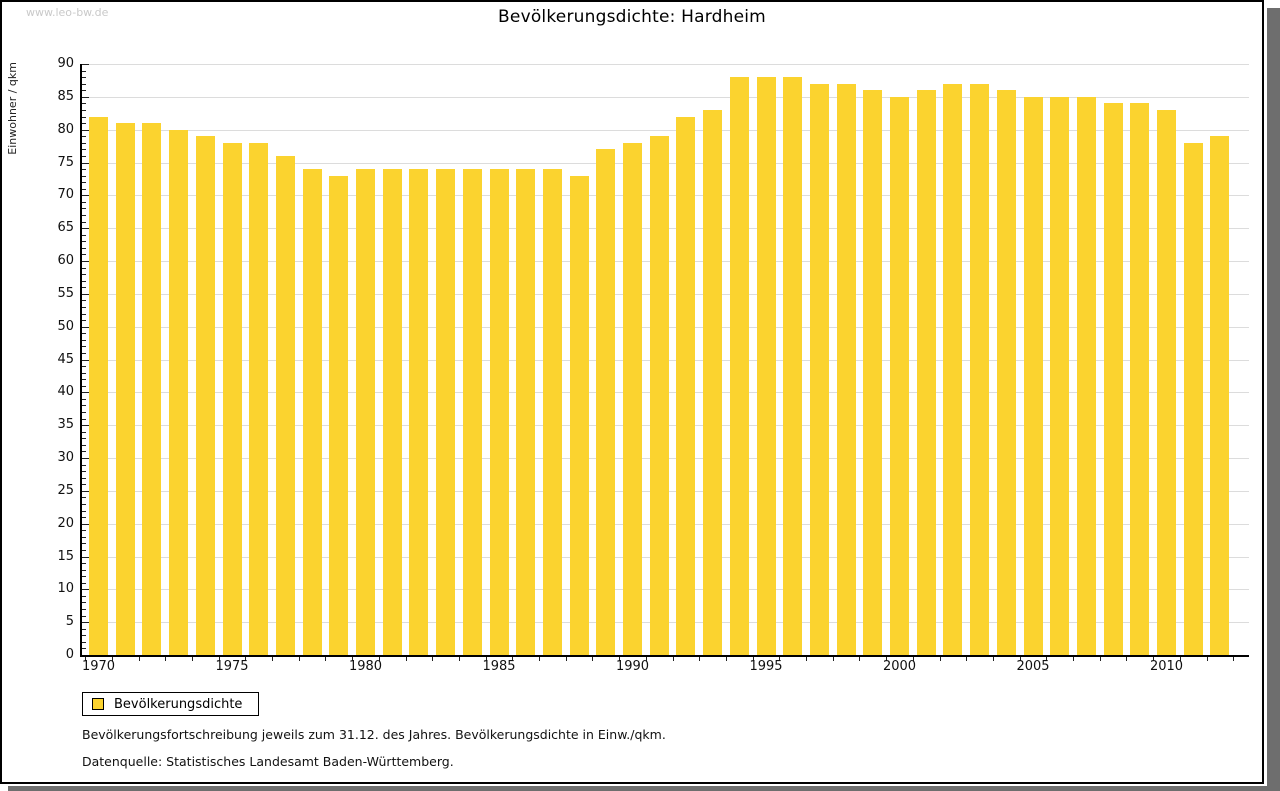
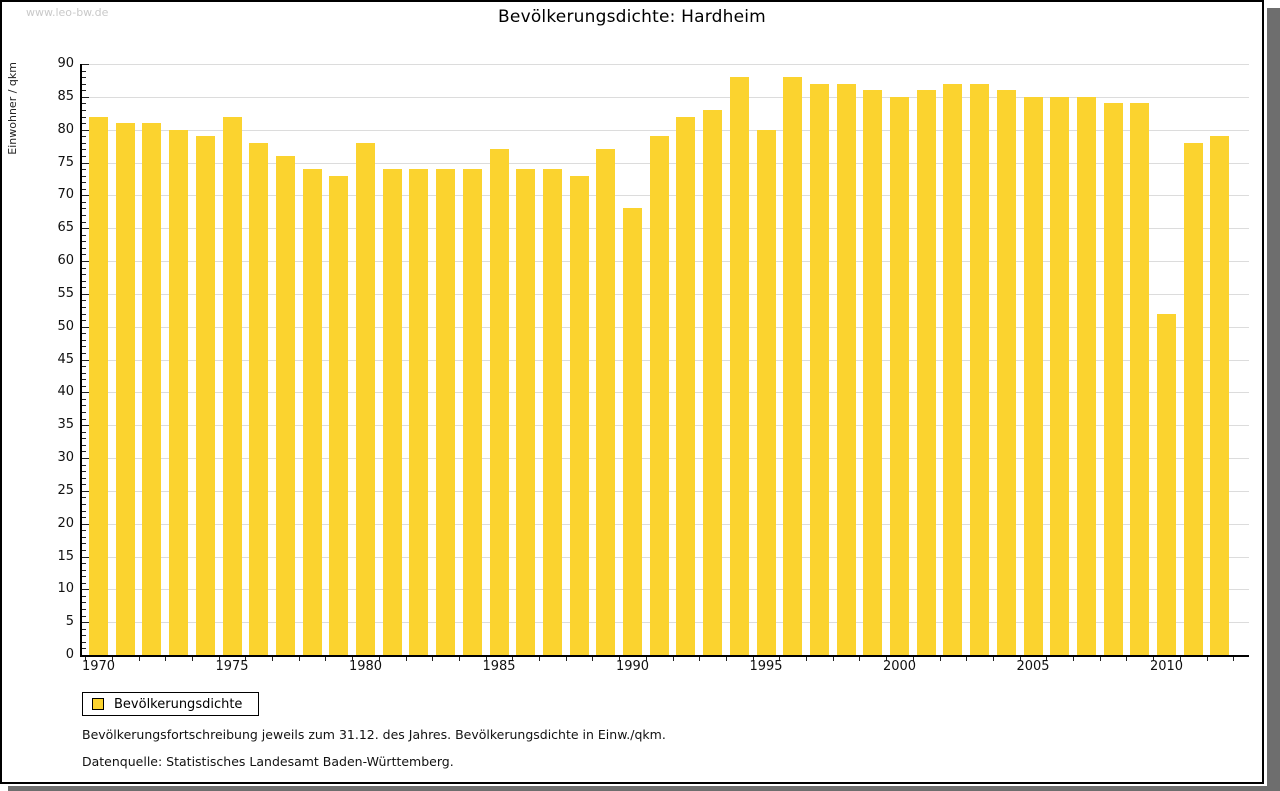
1975: 78 -> 82
1980: 74 -> 78
1985: 74 -> 77
1990: 78 -> 68
1995: 88 -> 80
2010: 83 -> 52
